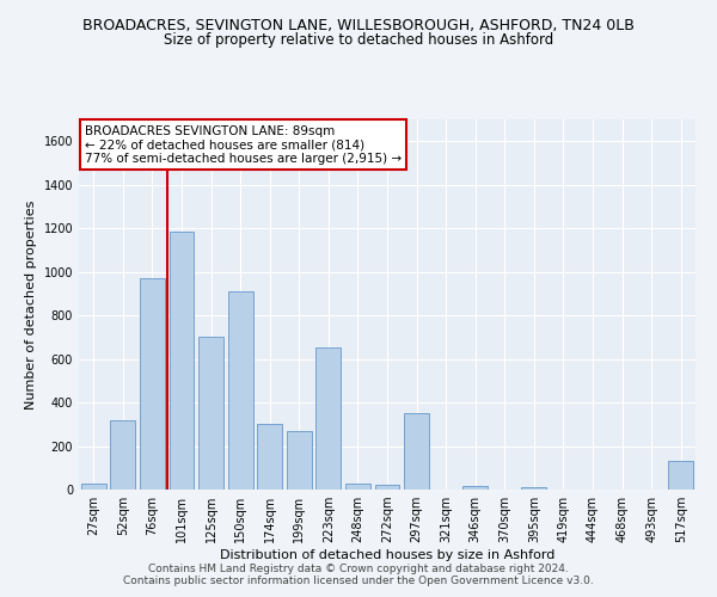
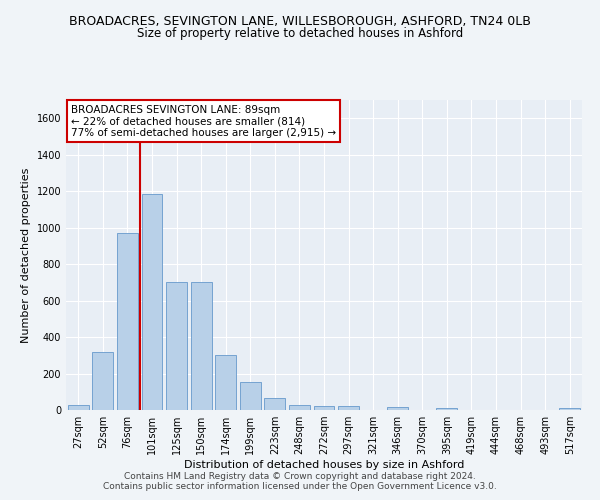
150sqm: 910 -> 700
199sqm: 270 -> 160
223sqm: 650 -> 60
297sqm: 350 -> 20
517sqm: 130 -> 10
